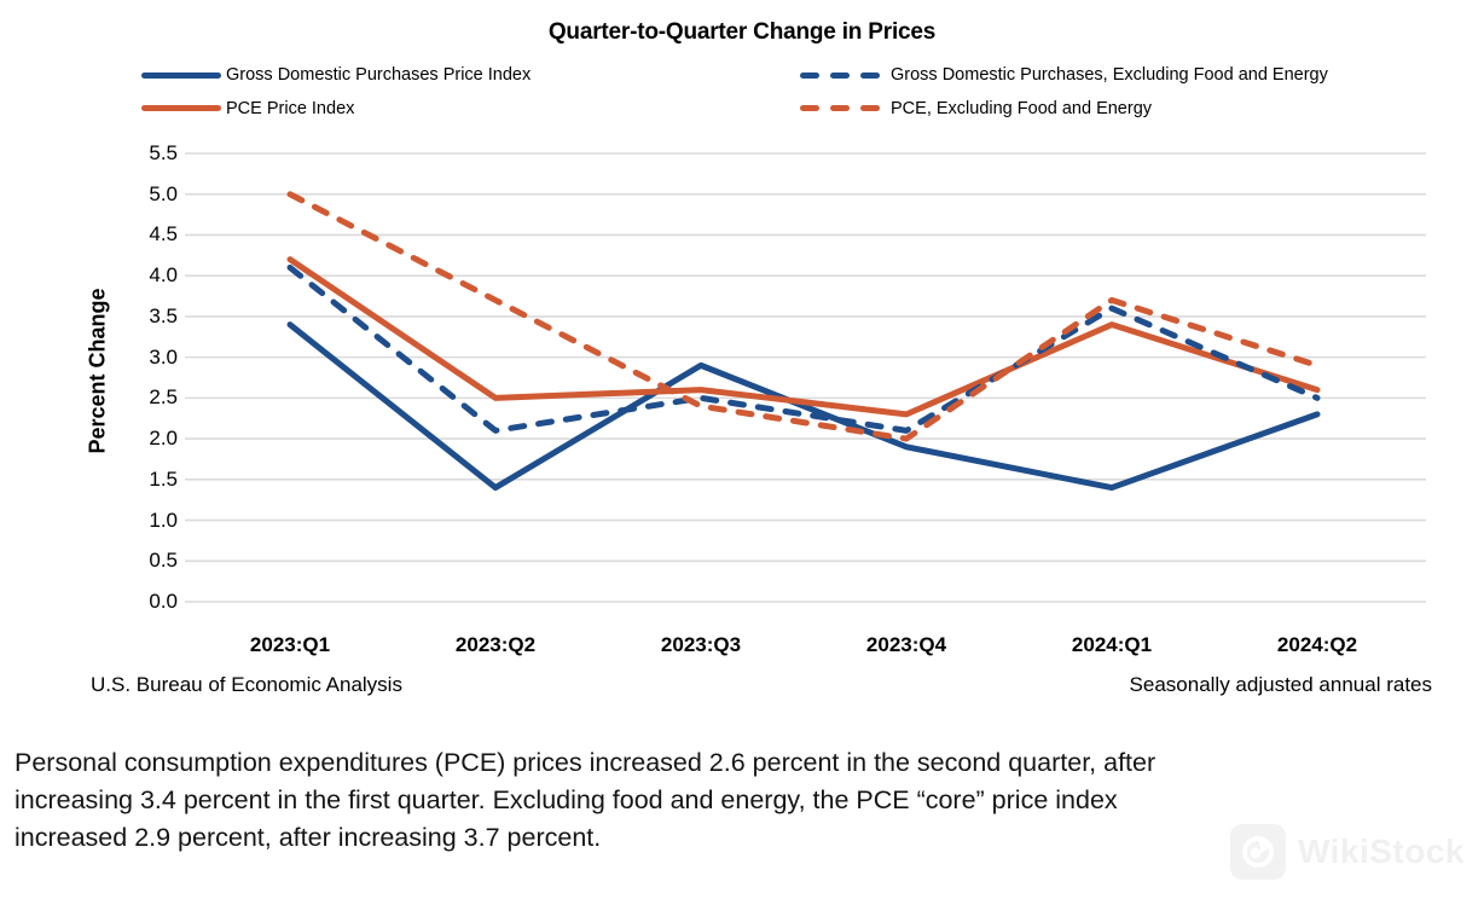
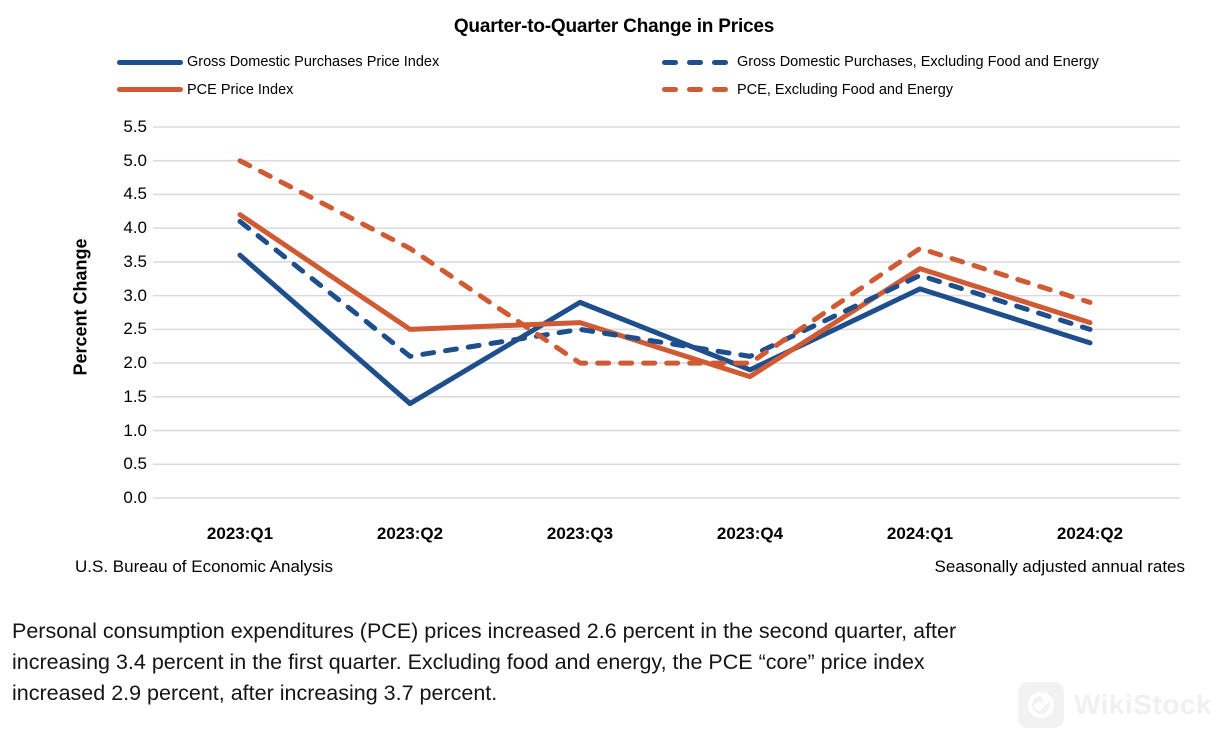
Gross Domestic Purchases Price Index/2023:Q1: 3.4 -> 3.6
PCE, Excluding Food and Energy/2023:Q3: 2.4 -> 2.0
PCE Price Index/2023:Q4: 2.3 -> 1.8
Gross Domestic Purchases Price Index/2024:Q1: 1.4 -> 3.1
Gross Domestic Purchases, Excluding Food and Energy/2024:Q1: 3.6 -> 3.3
